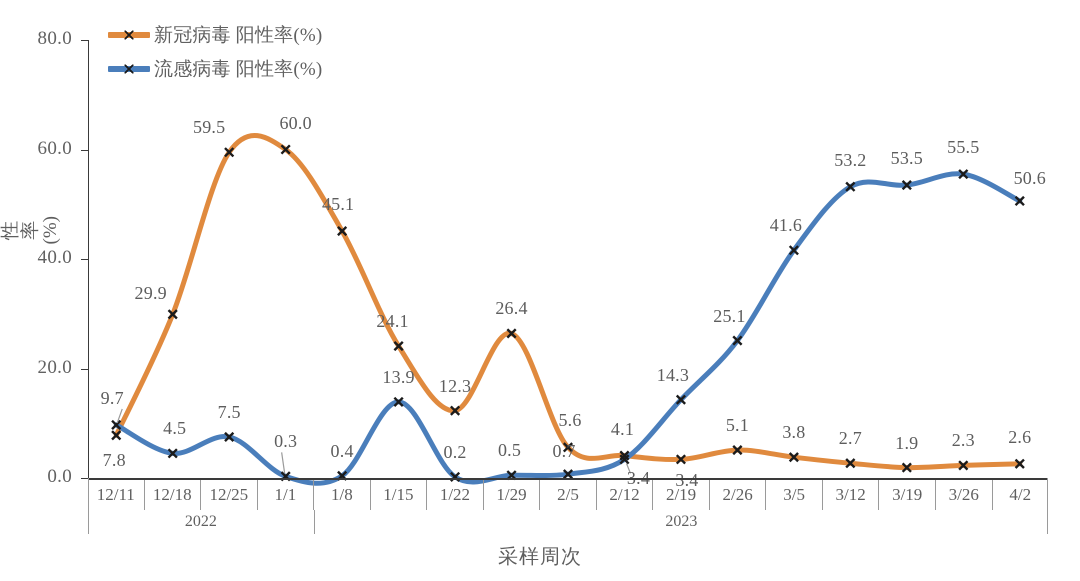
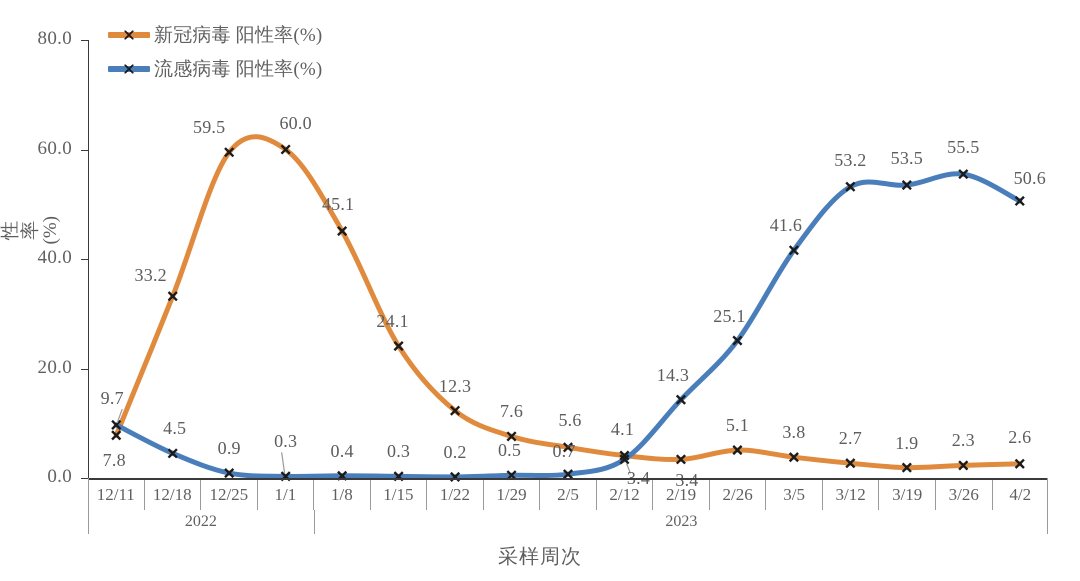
新冠病毒 阳性率(%)/12/18: 29.9 -> 33.2
流感病毒 阳性率(%)/12/25: 7.5 -> 0.9
流感病毒 阳性率(%)/1/15: 13.9 -> 0.3
新冠病毒 阳性率(%)/1/29: 26.4 -> 7.6
